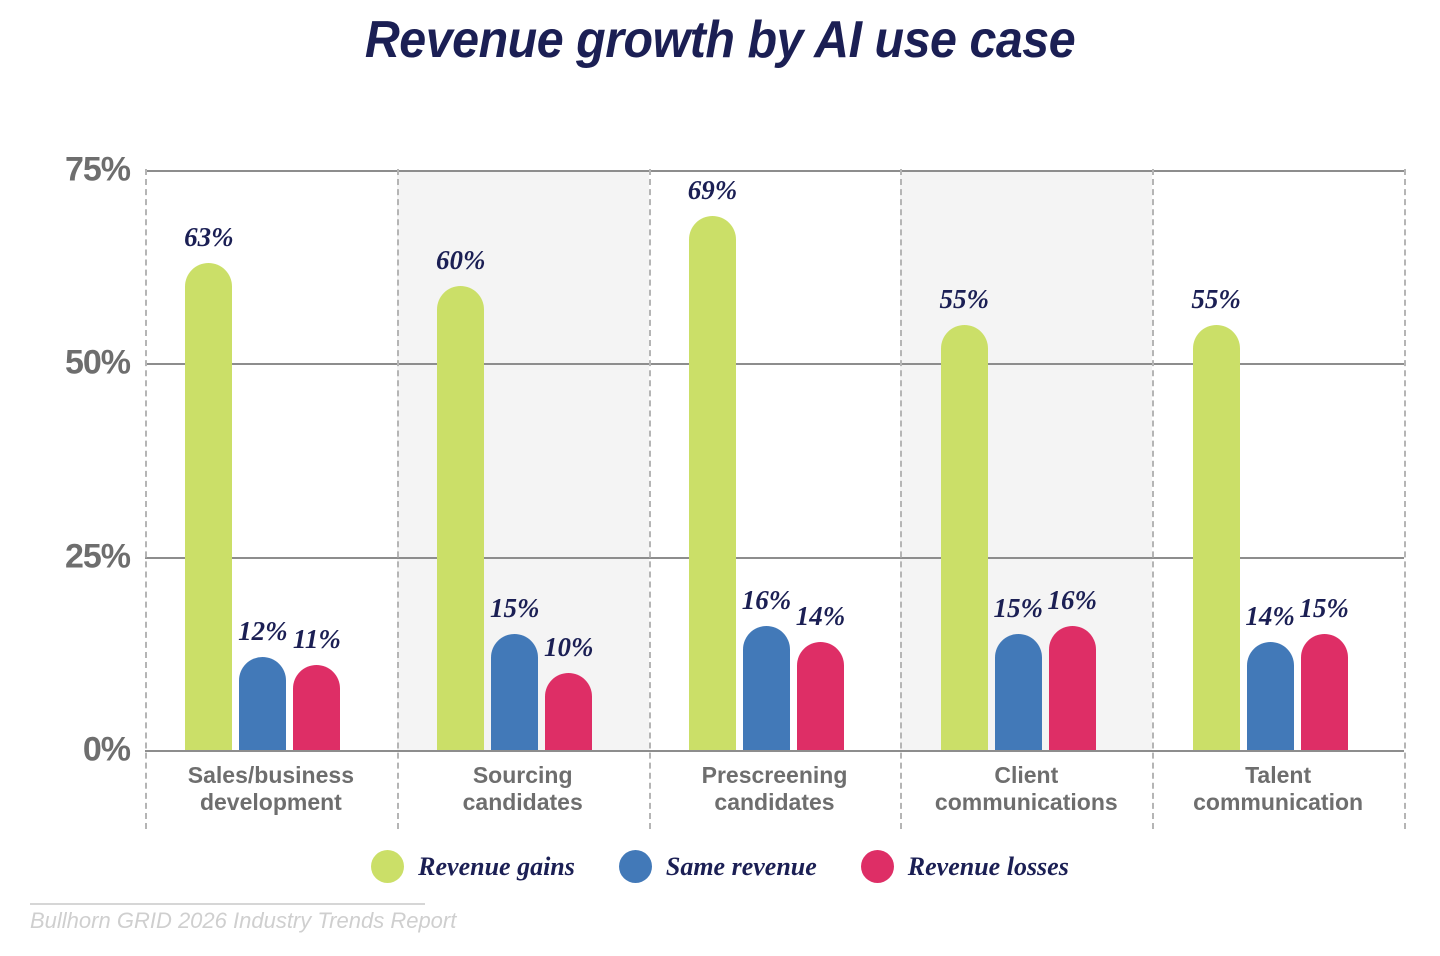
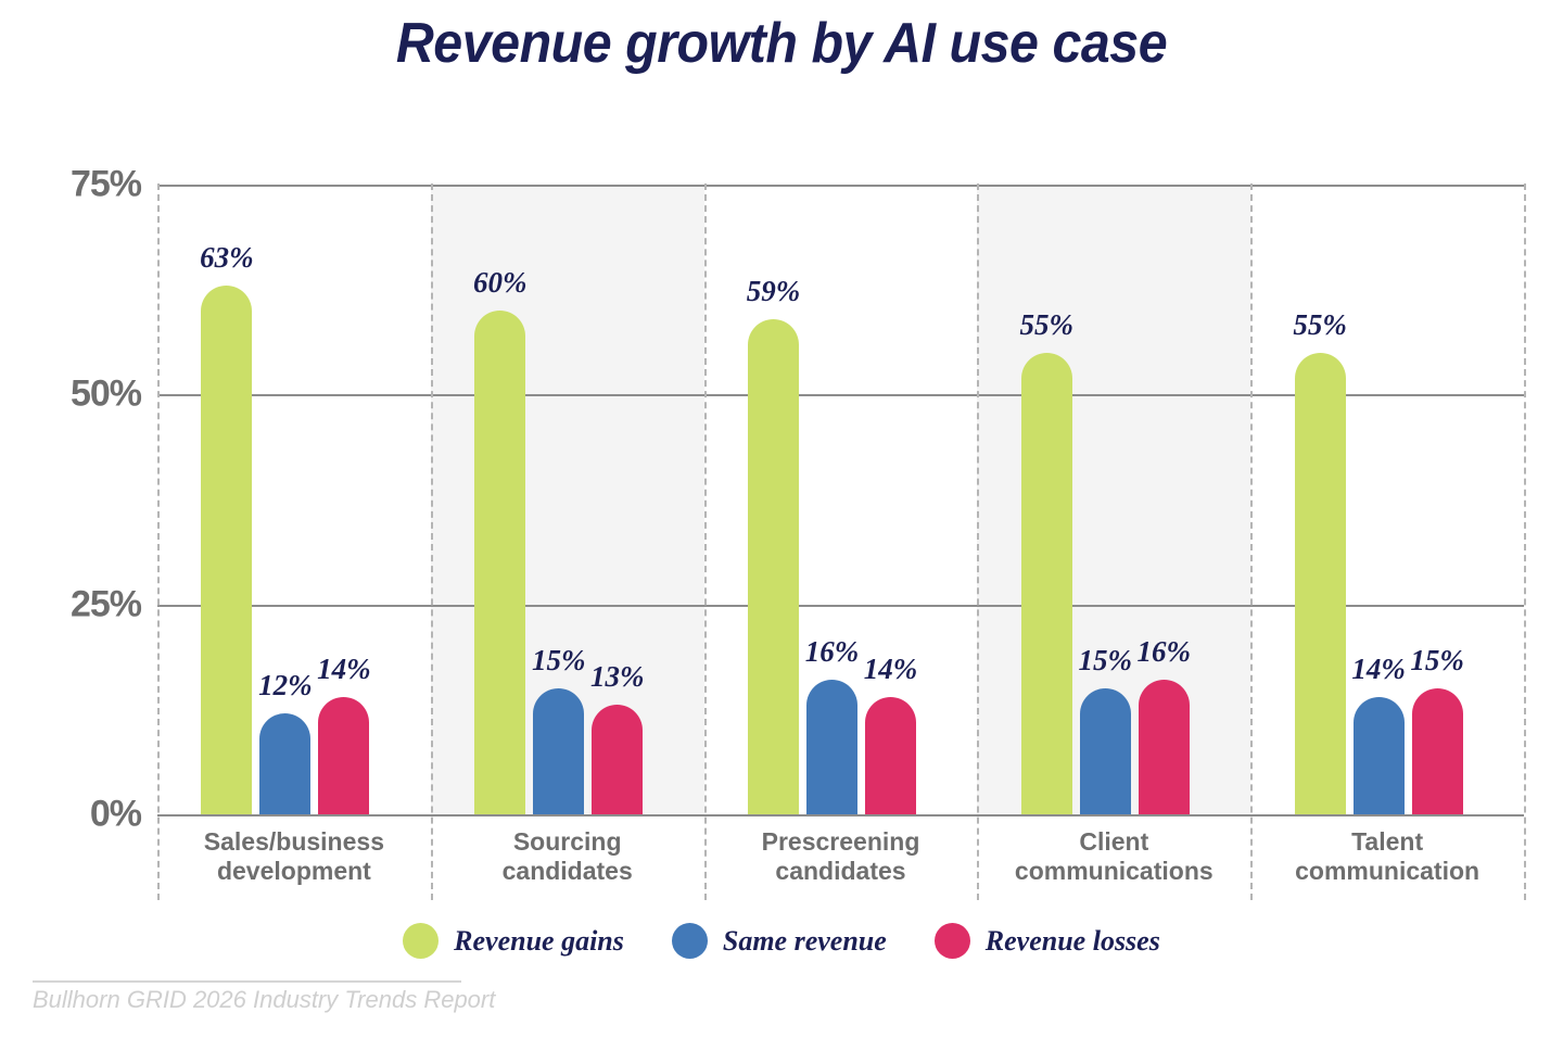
Revenue losses/Sales/business development: 11% -> 14%
Revenue losses/Sourcing candidates: 10% -> 13%
Revenue gains/Prescreening candidates: 69% -> 59%
